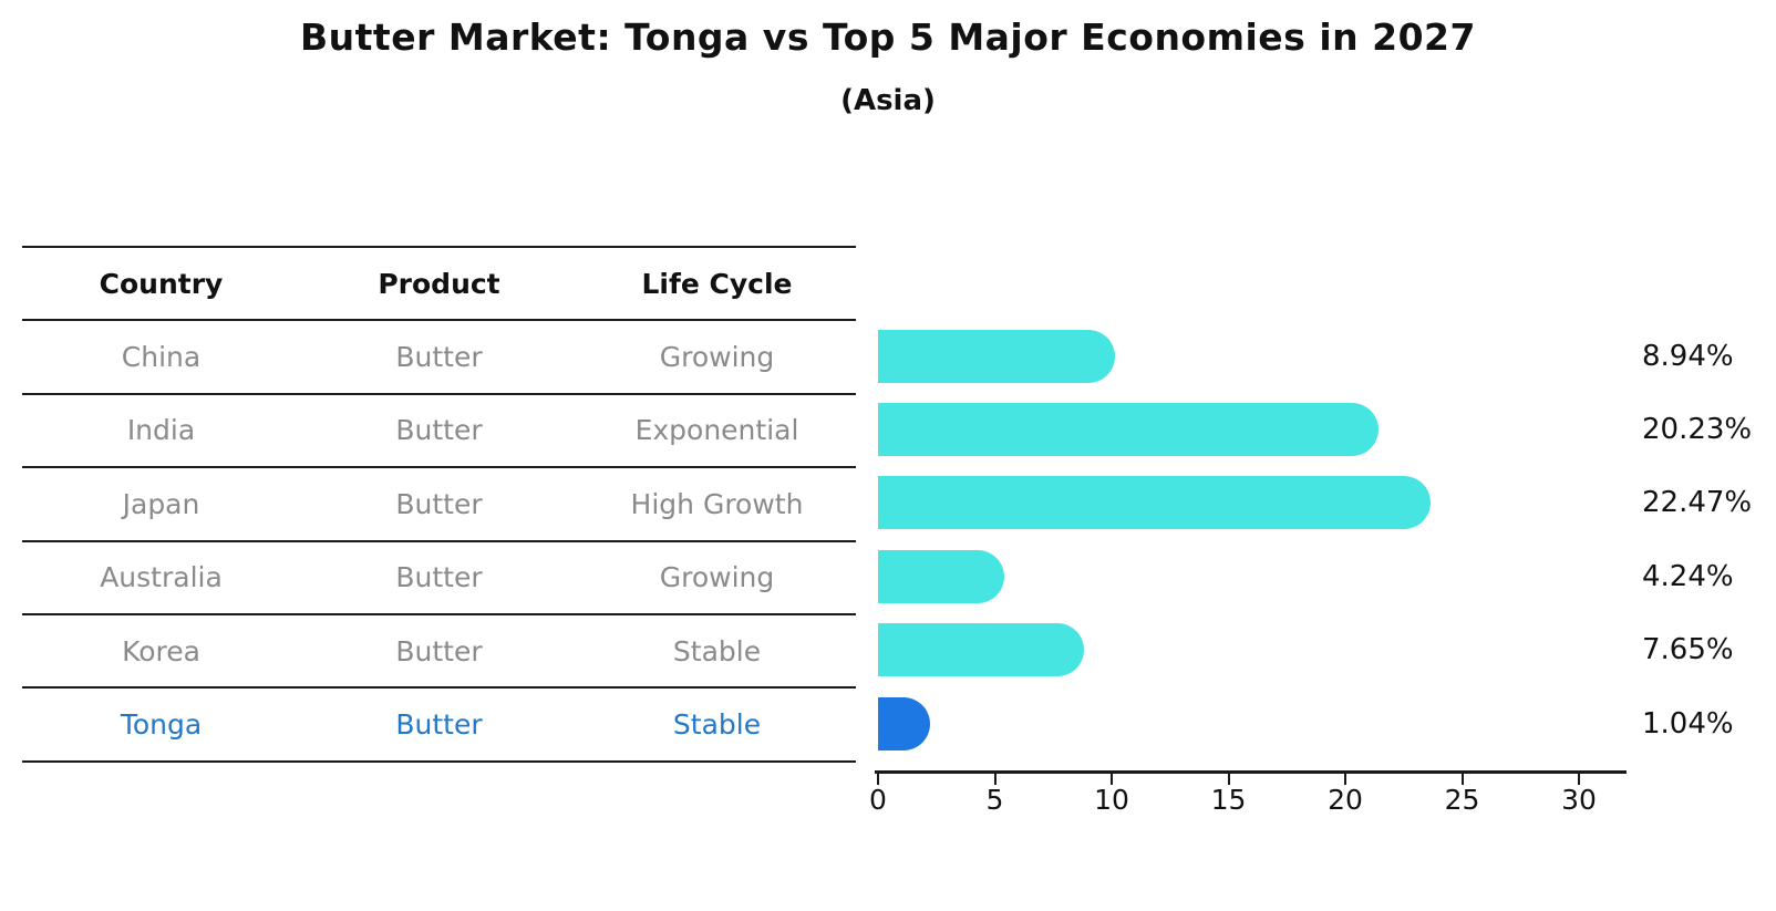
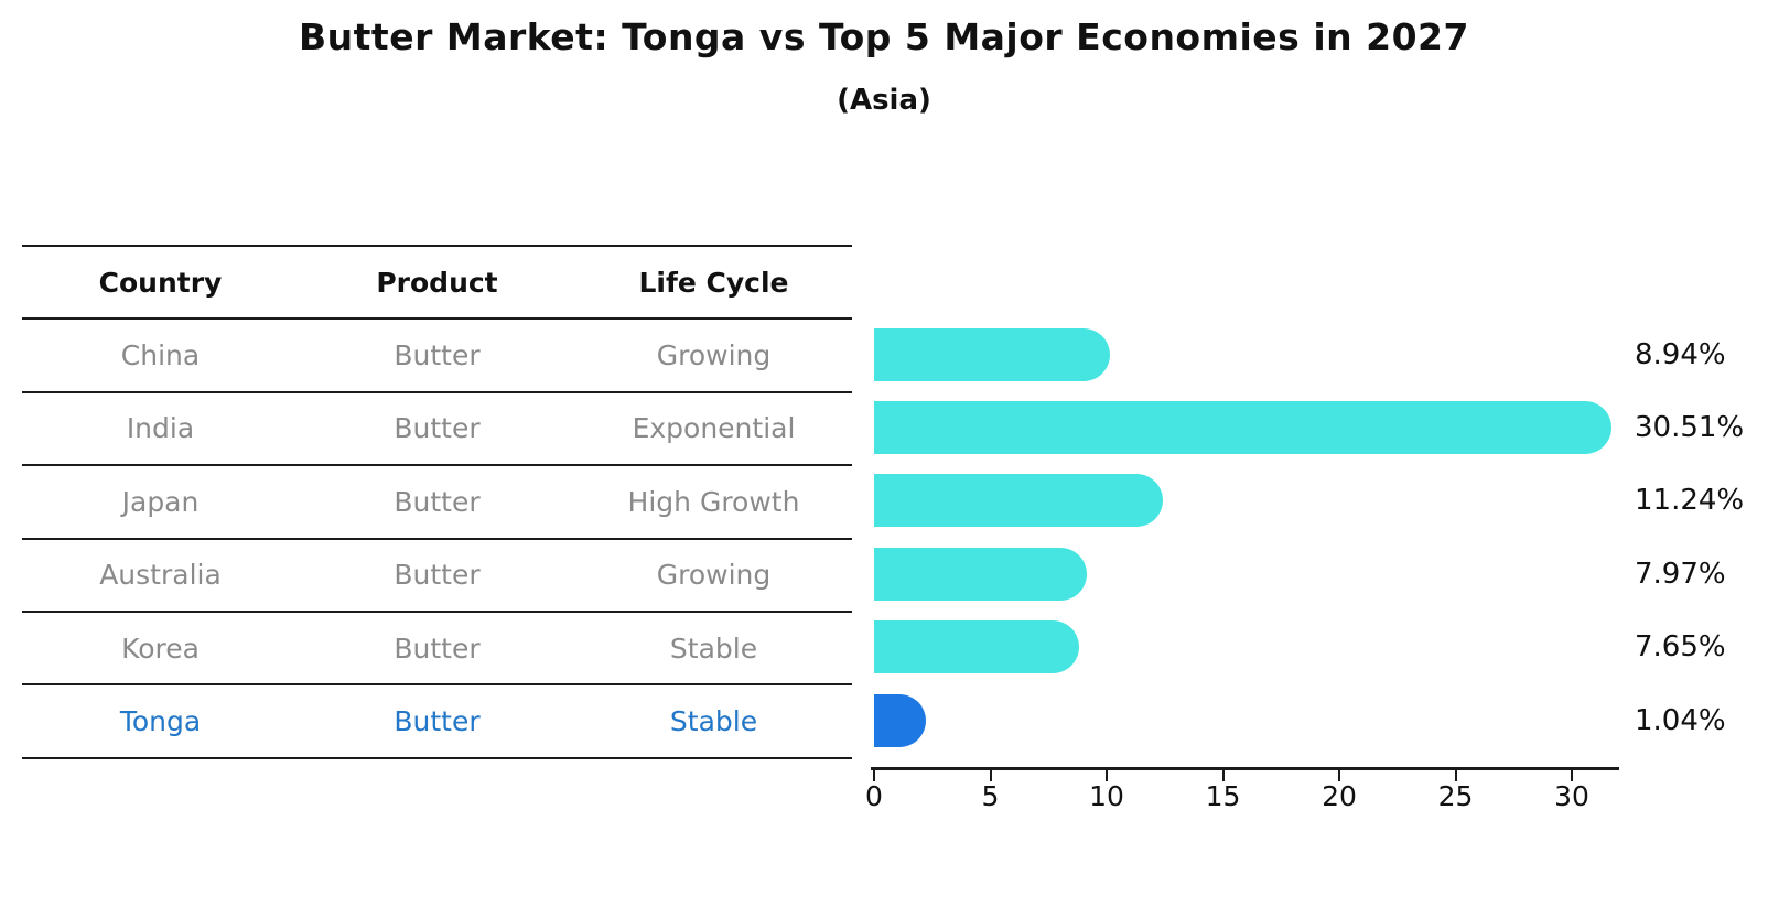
India: 20.23% -> 30.51%
Japan: 22.47% -> 11.24%
Australia: 4.24% -> 7.97%
